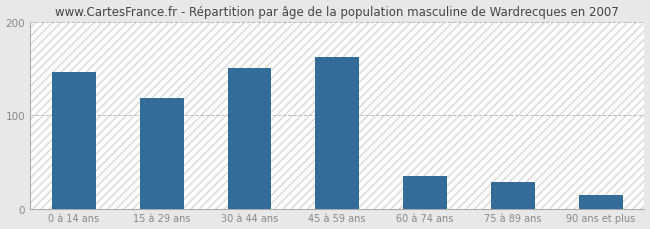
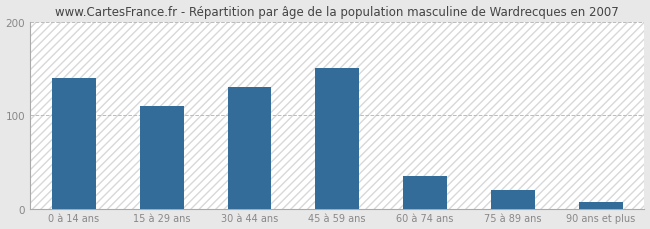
0 à 14 ans: 146 -> 140
15 à 29 ans: 118 -> 110
30 à 44 ans: 150 -> 130
45 à 59 ans: 162 -> 150
75 à 89 ans: 28 -> 20
90 ans et plus: 14 -> 7
